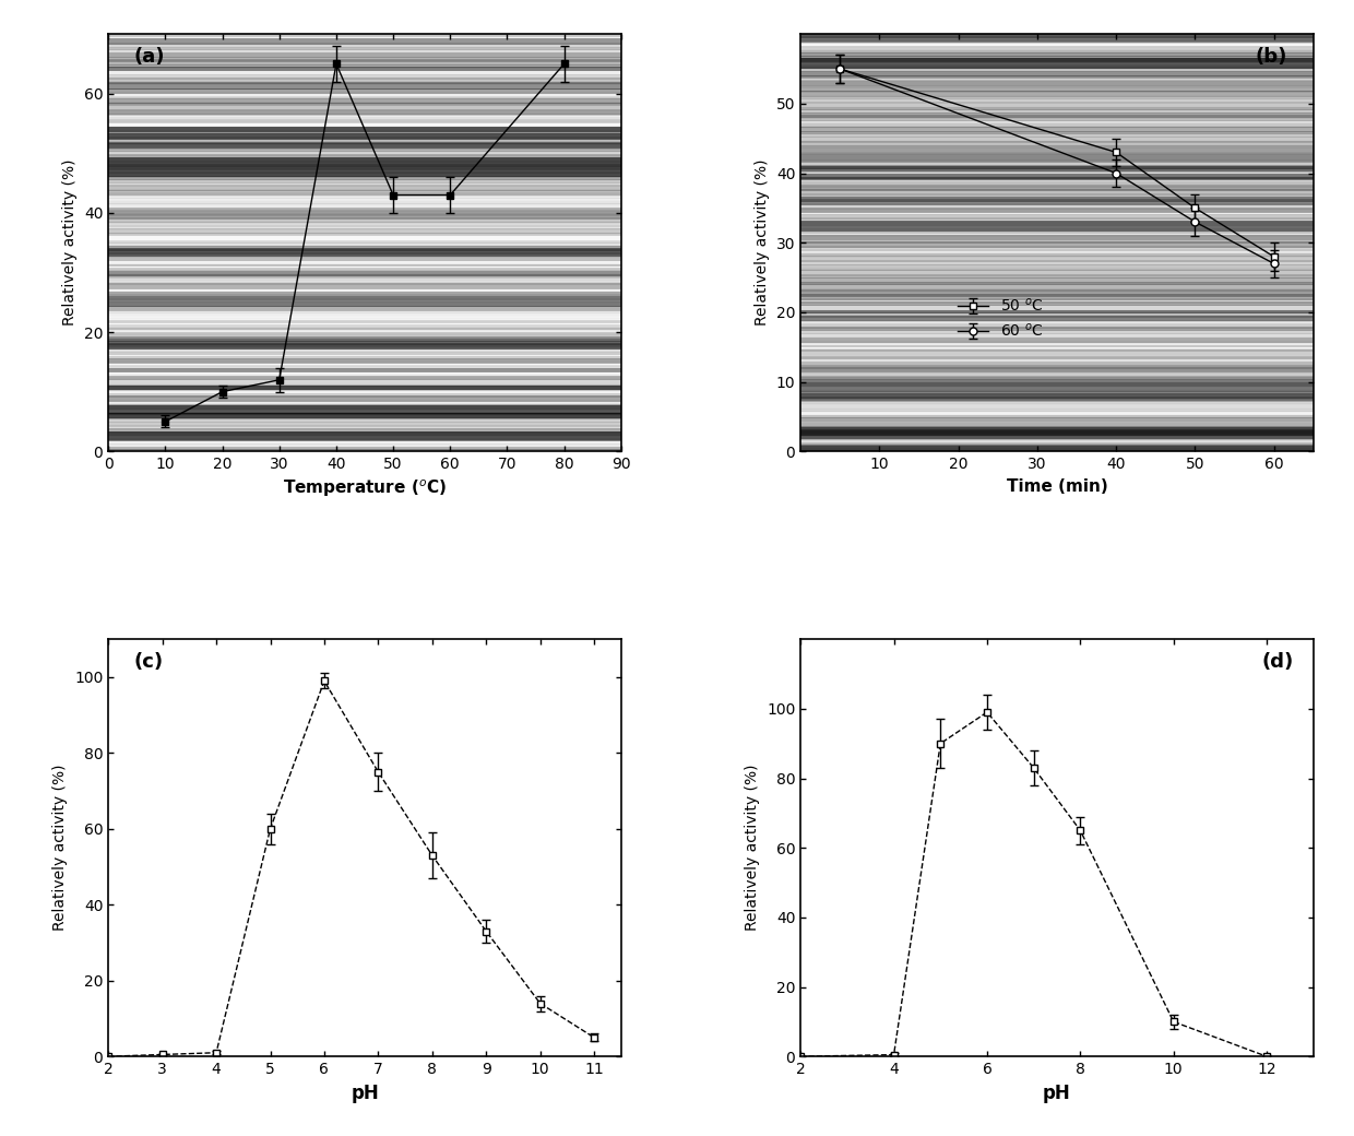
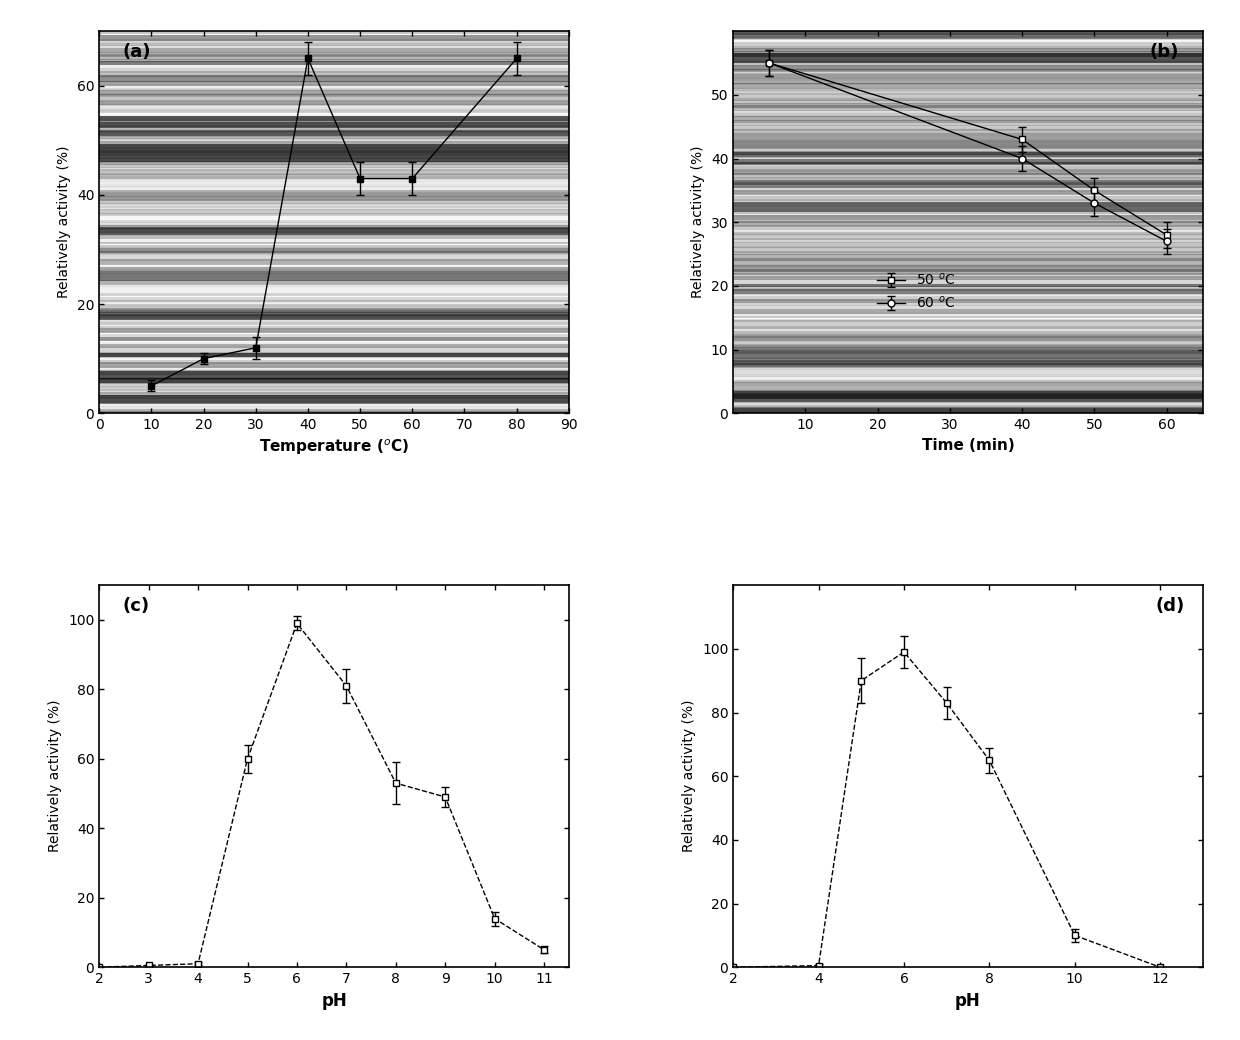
7: 75.0 -> 81.0
9: 33.0 -> 49.0
